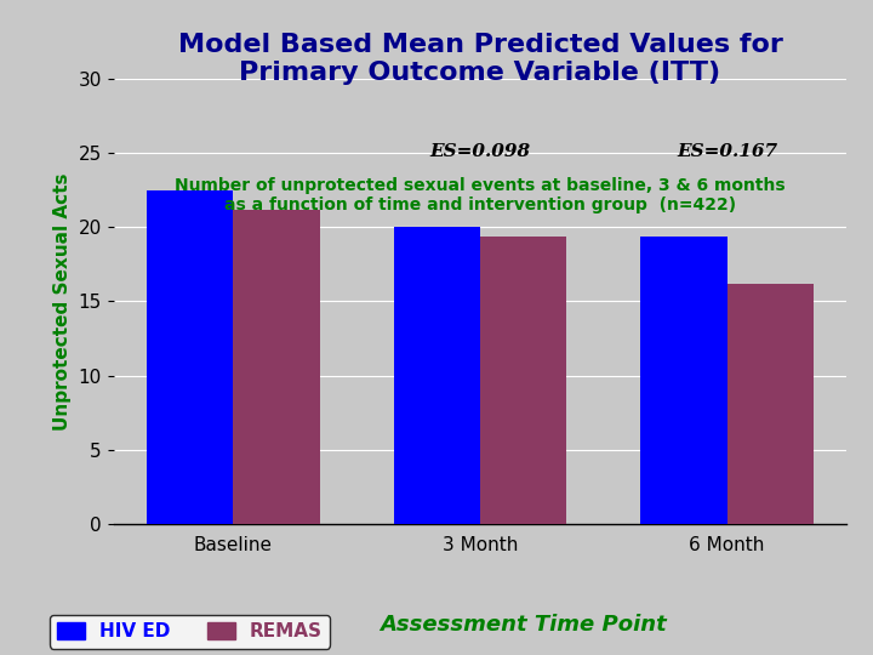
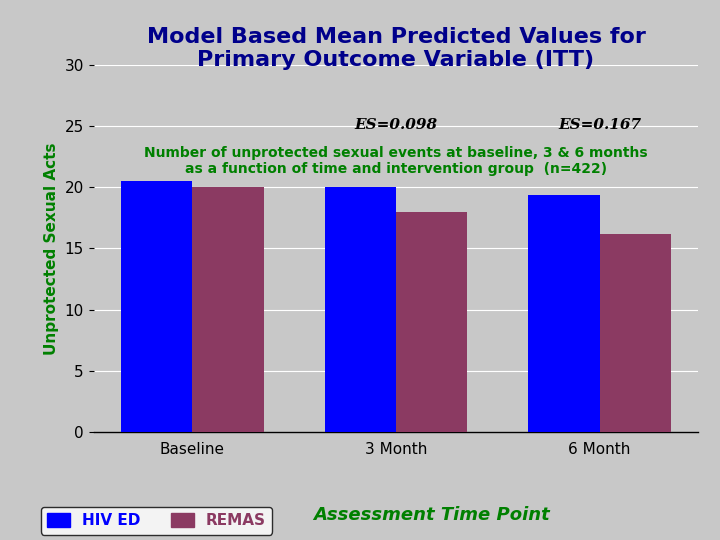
HIV ED/Baseline: 22.5 -> 20.5
REMAS/Baseline: 21.2 -> 20.0
REMAS/3 Month: 19.4 -> 18.0
